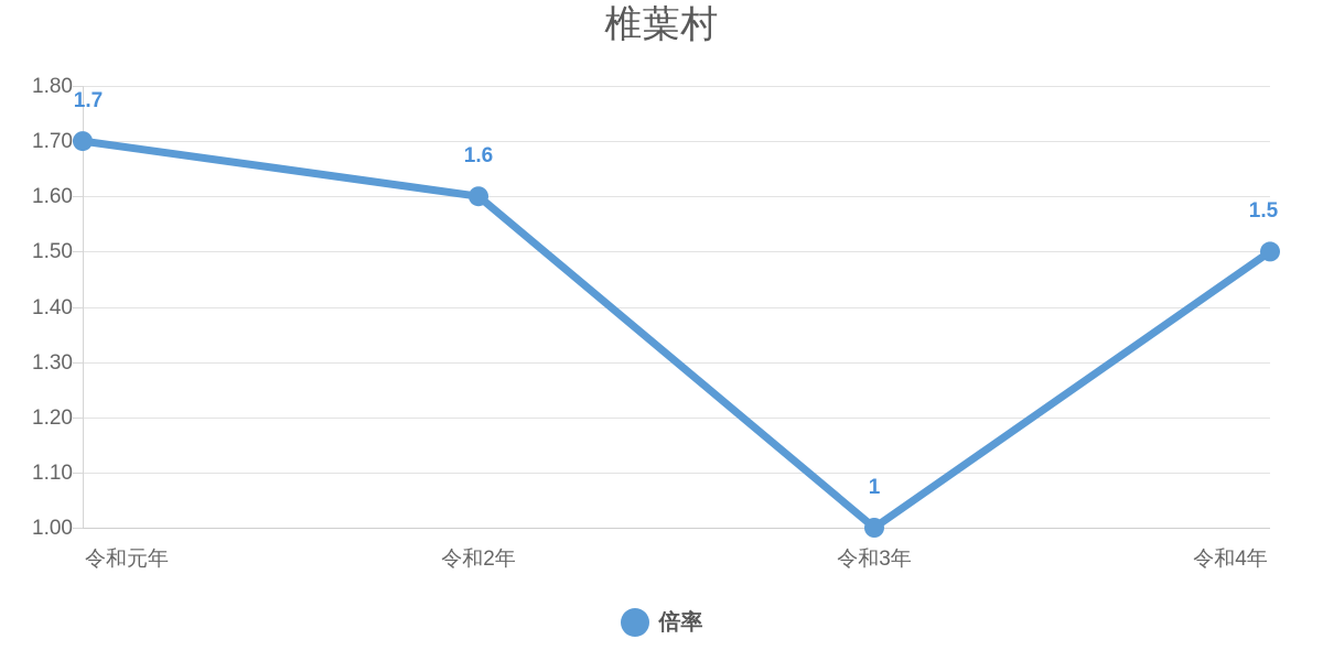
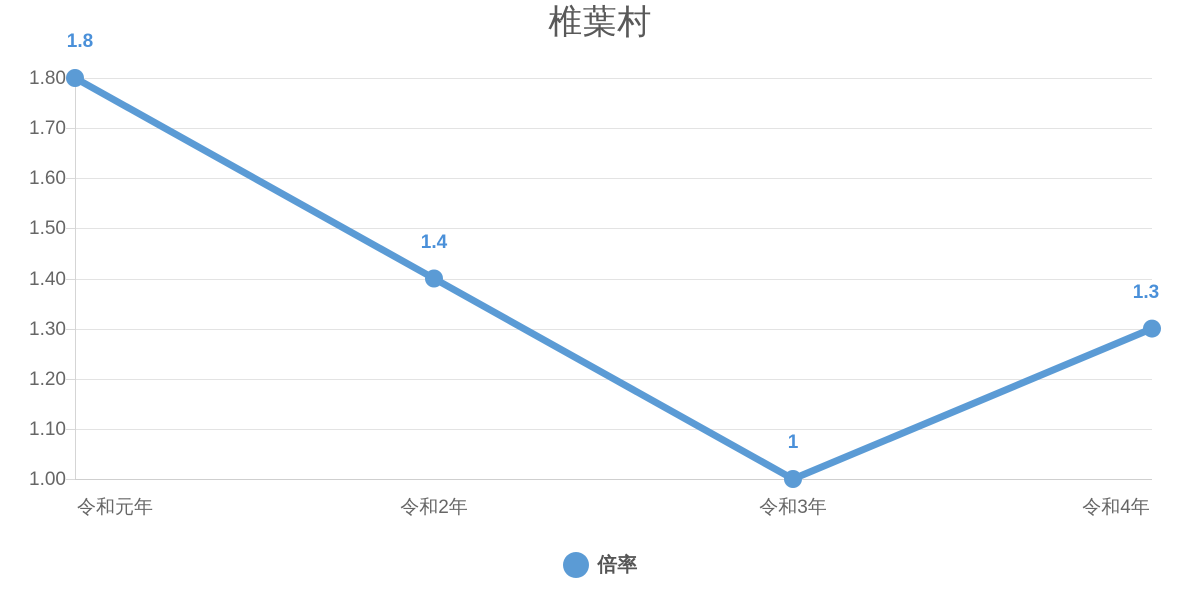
令和元年: 1.7 -> 1.8
令和2年: 1.6 -> 1.4
令和4年: 1.5 -> 1.3
